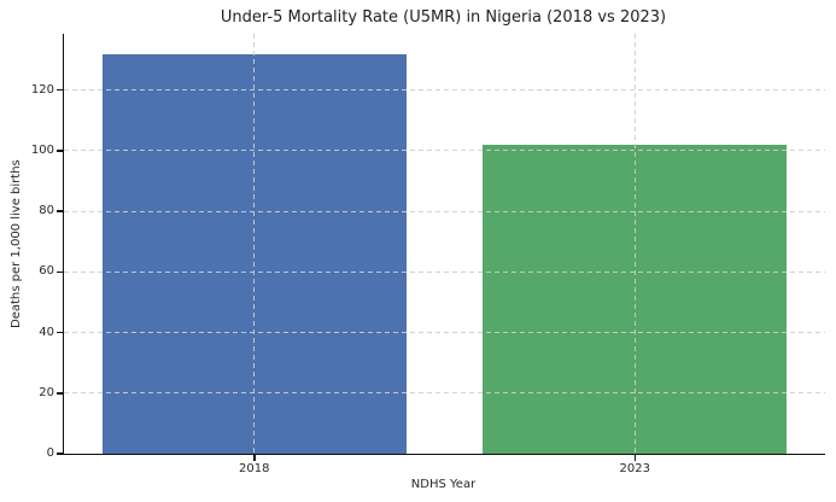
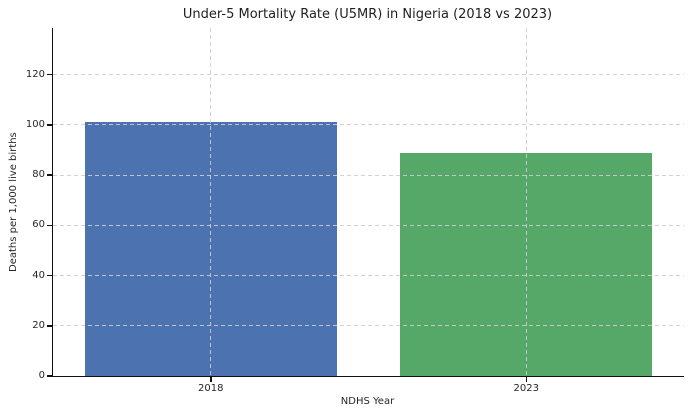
2018: 132 -> 101
2023: 102 -> 89
